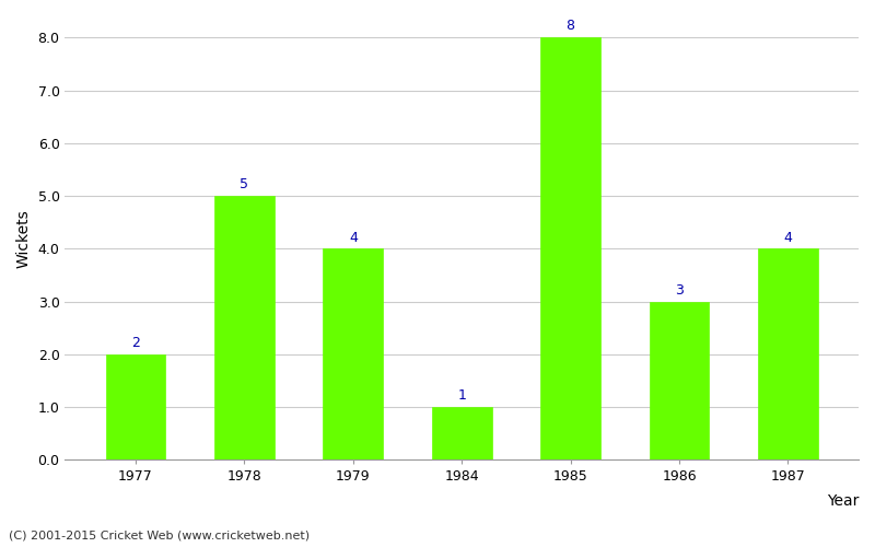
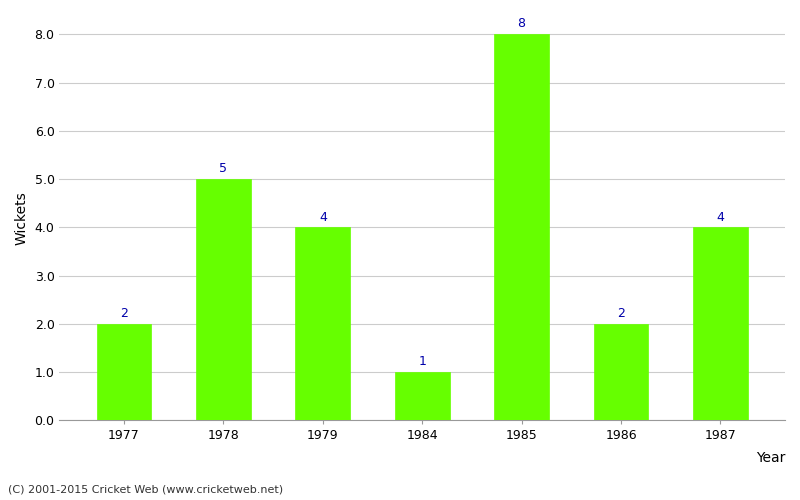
1986: 3 -> 2
